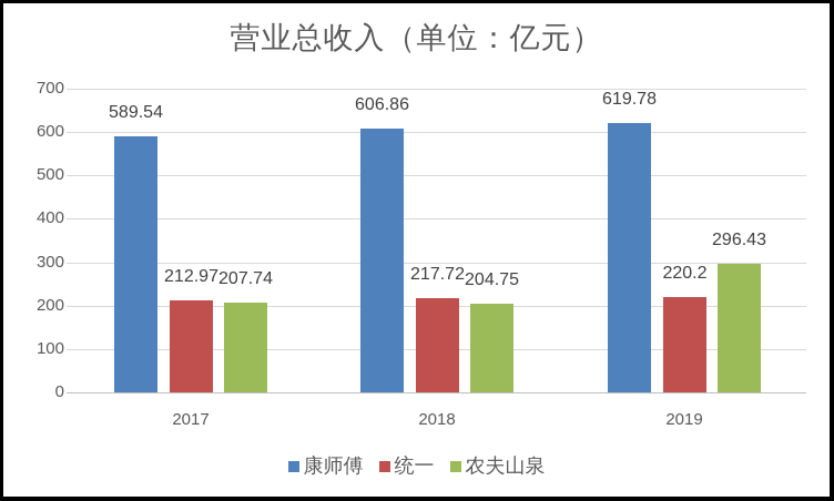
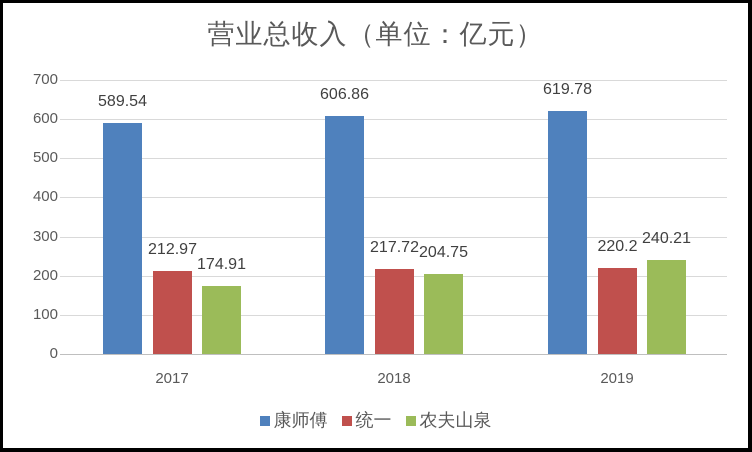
农夫山泉/2017: 207.74 -> 174.91
农夫山泉/2019: 296.43 -> 240.21
